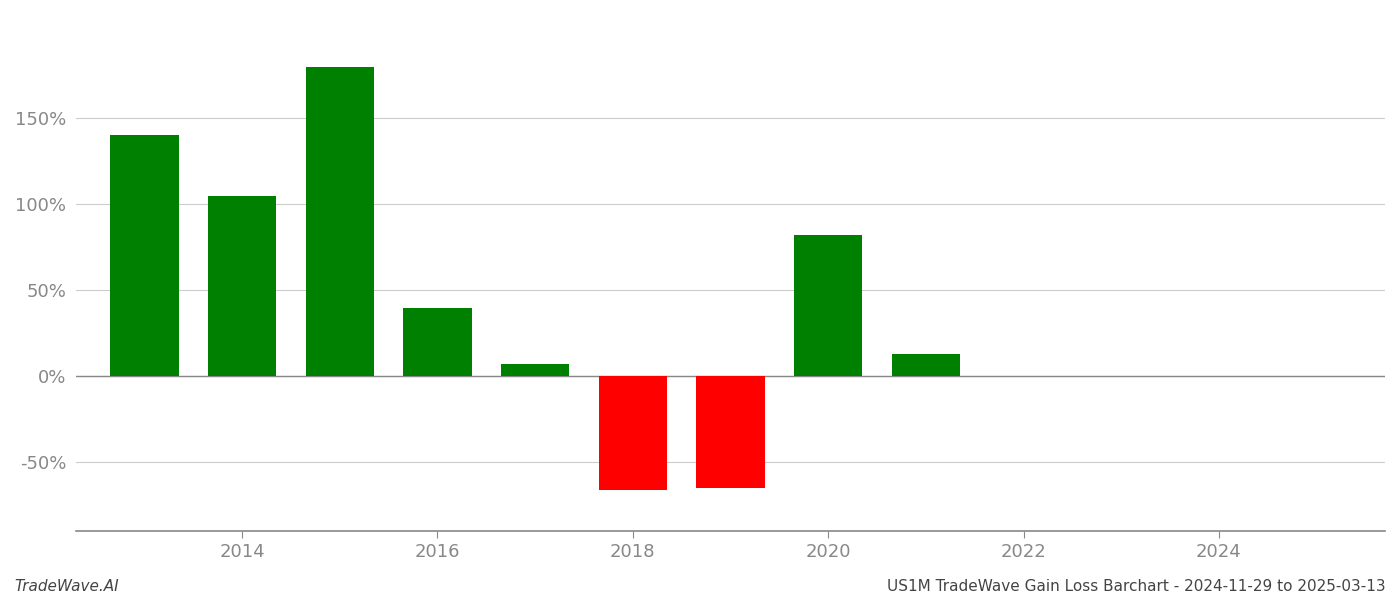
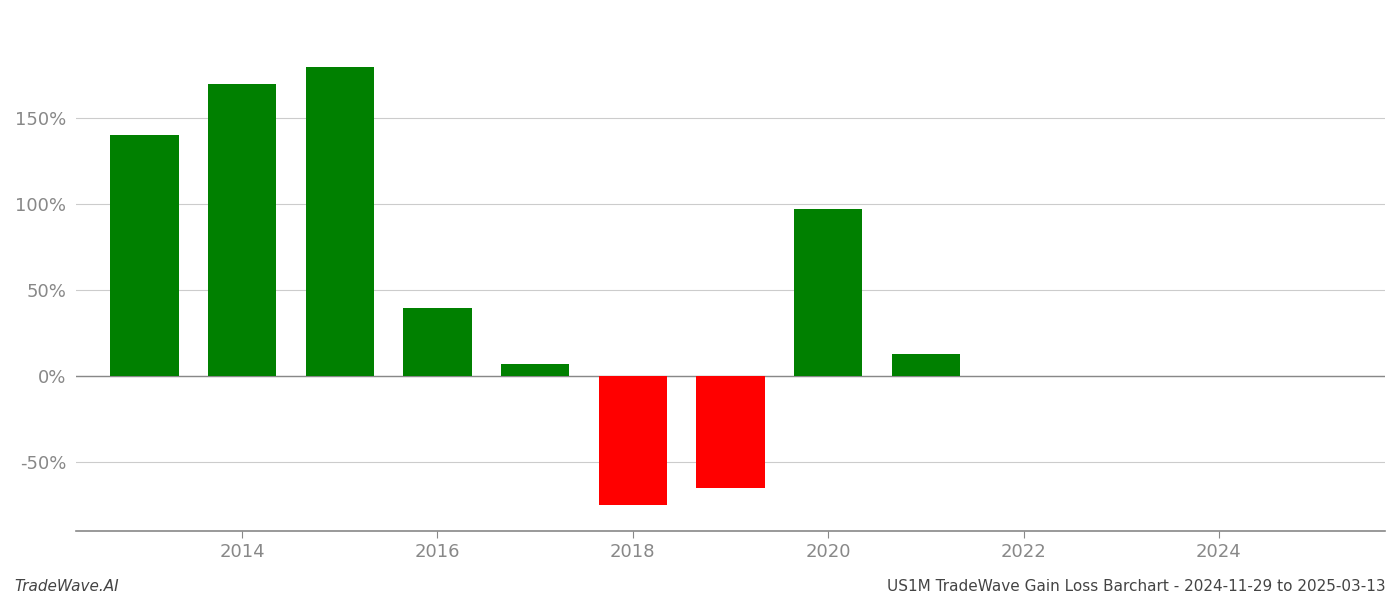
2014: 105% -> 170%
2018: -66% -> -75%
2020: 82% -> 97%
